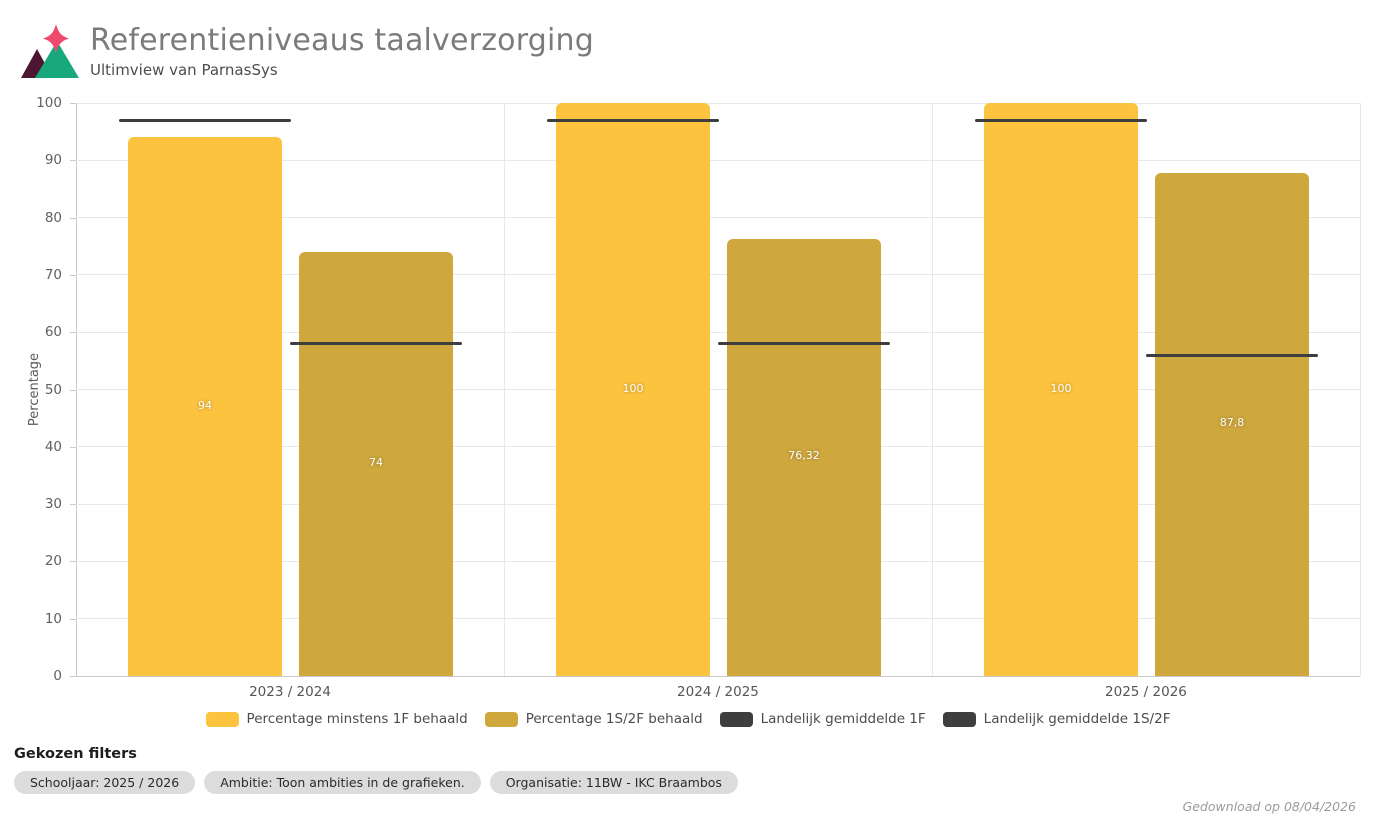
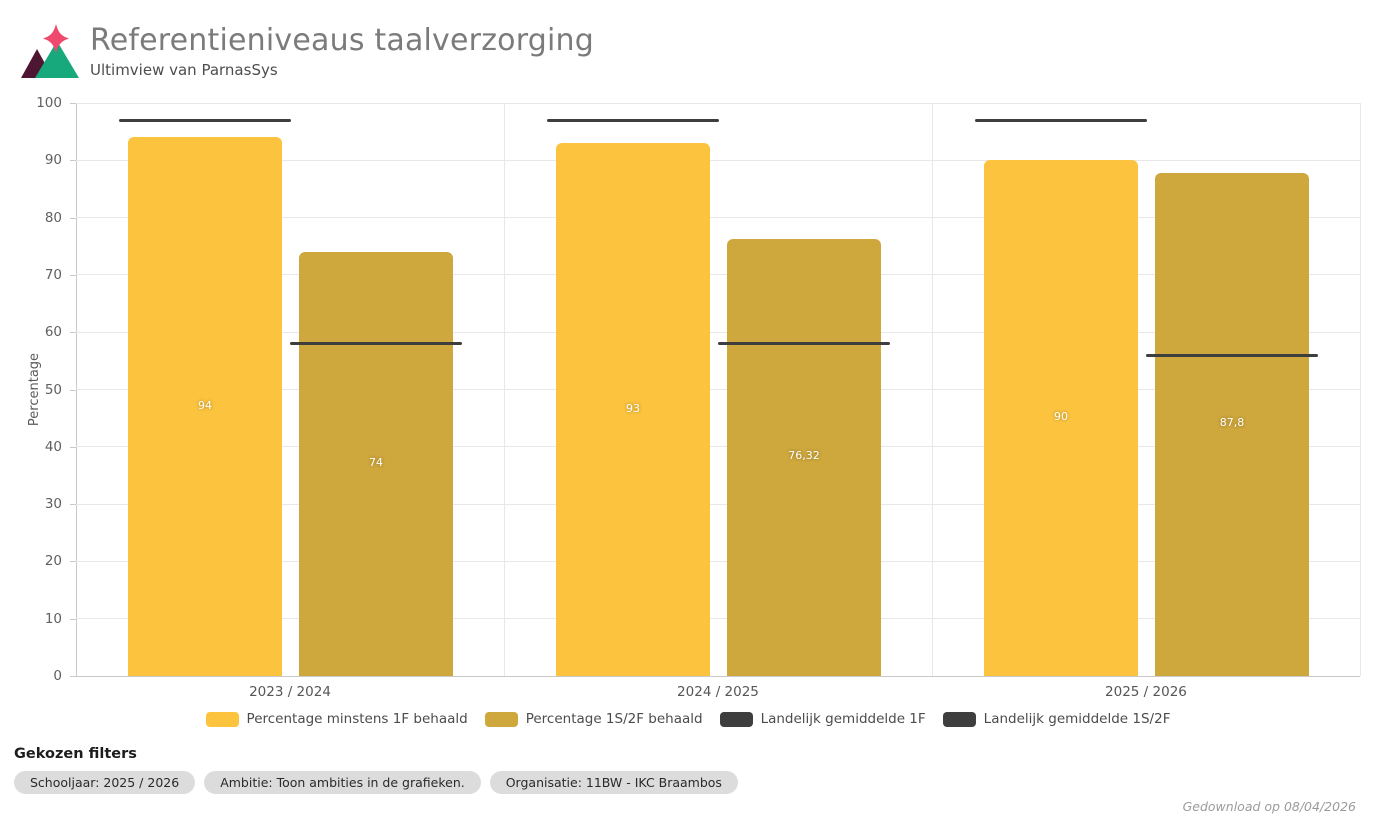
Percentage minstens 1F behaald/2024 / 2025: 100 -> 93
Percentage minstens 1F behaald/2025 / 2026: 100 -> 90
